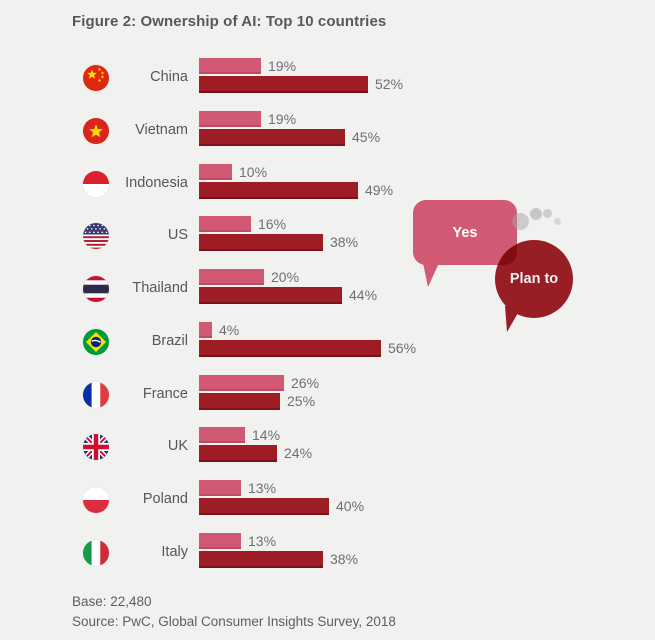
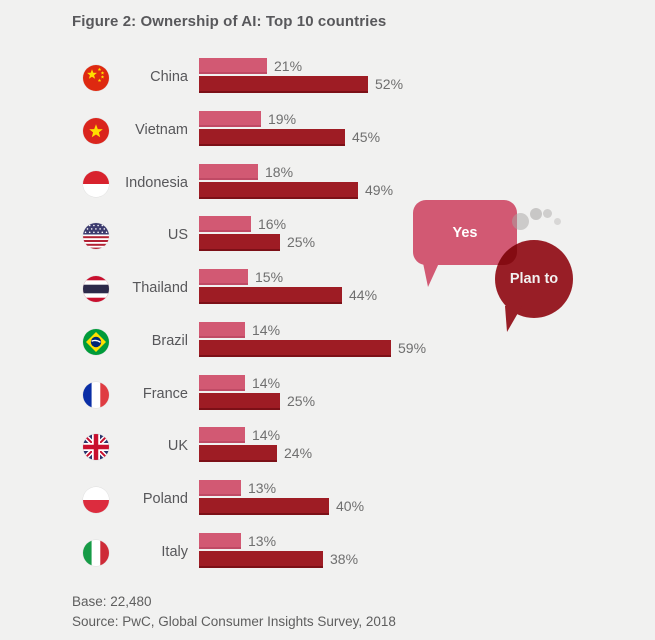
Yes/China: 19% -> 21%
Yes/Indonesia: 10% -> 18%
Plan to/US: 38% -> 25%
Yes/Thailand: 20% -> 15%
Yes/Brazil: 4% -> 14%
Plan to/Brazil: 56% -> 59%
Yes/France: 26% -> 14%
